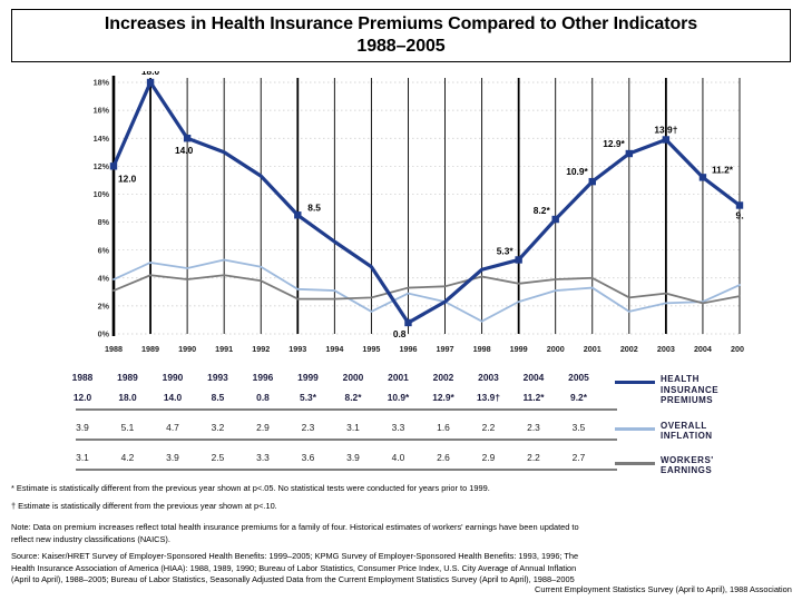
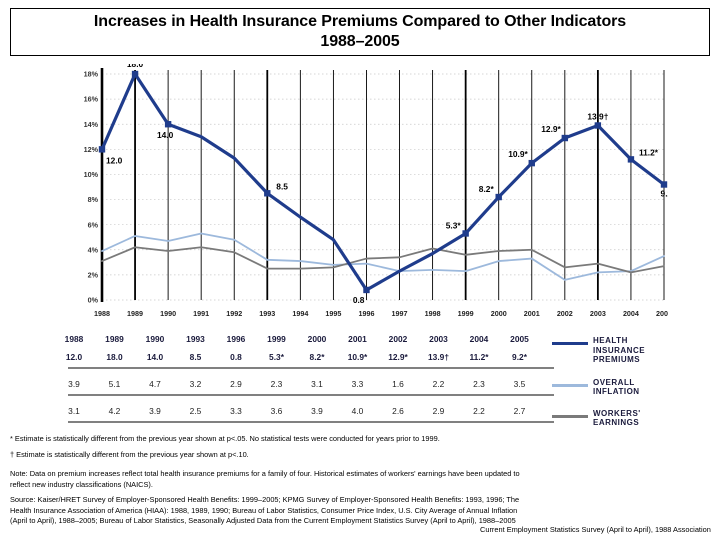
OVERALL INFLATION/1995: 1.6% -> 2.8%
HEALTH INSURANCE PREMIUMS/1998: 4.6% -> 3.7%
OVERALL INFLATION/1998: 0.9% -> 2.4%
